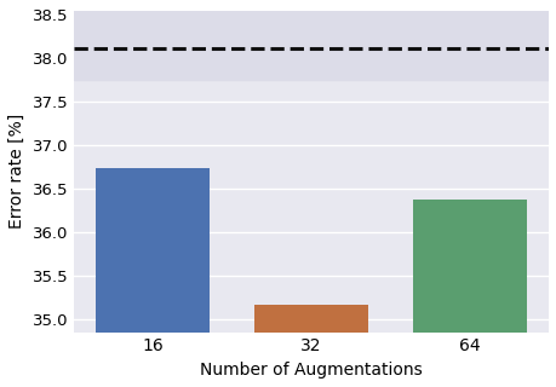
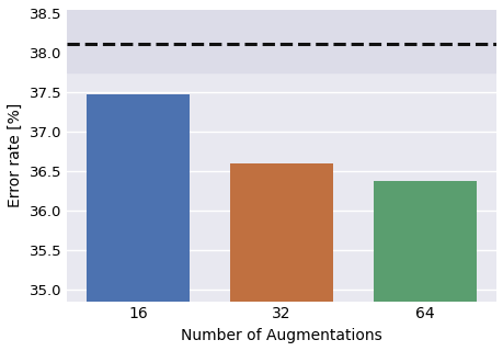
16: 36.74 -> 37.48
32: 35.16 -> 36.60
